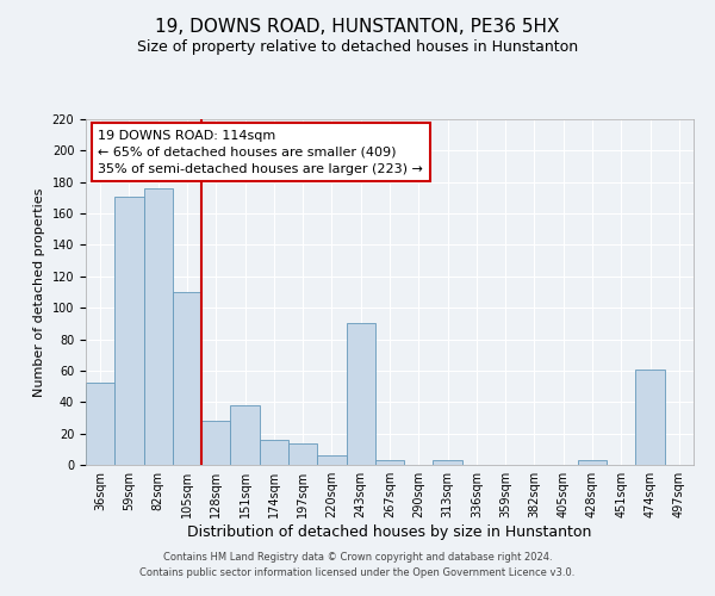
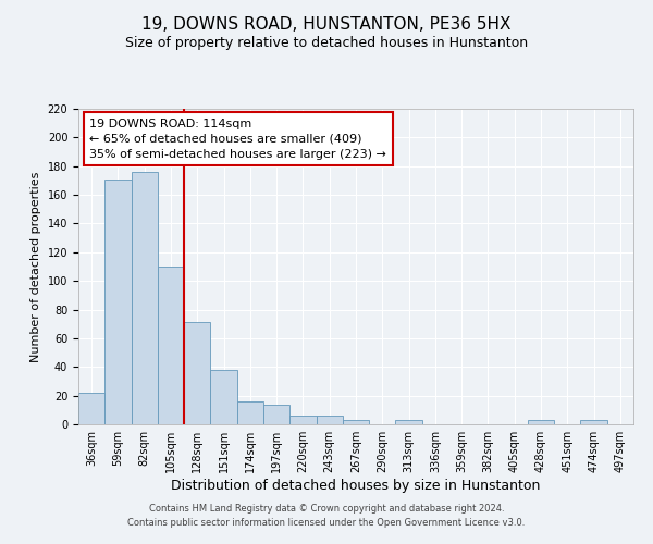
36sqm: 52 -> 22
128sqm: 28 -> 71
243sqm: 90 -> 6
474sqm: 61 -> 3
